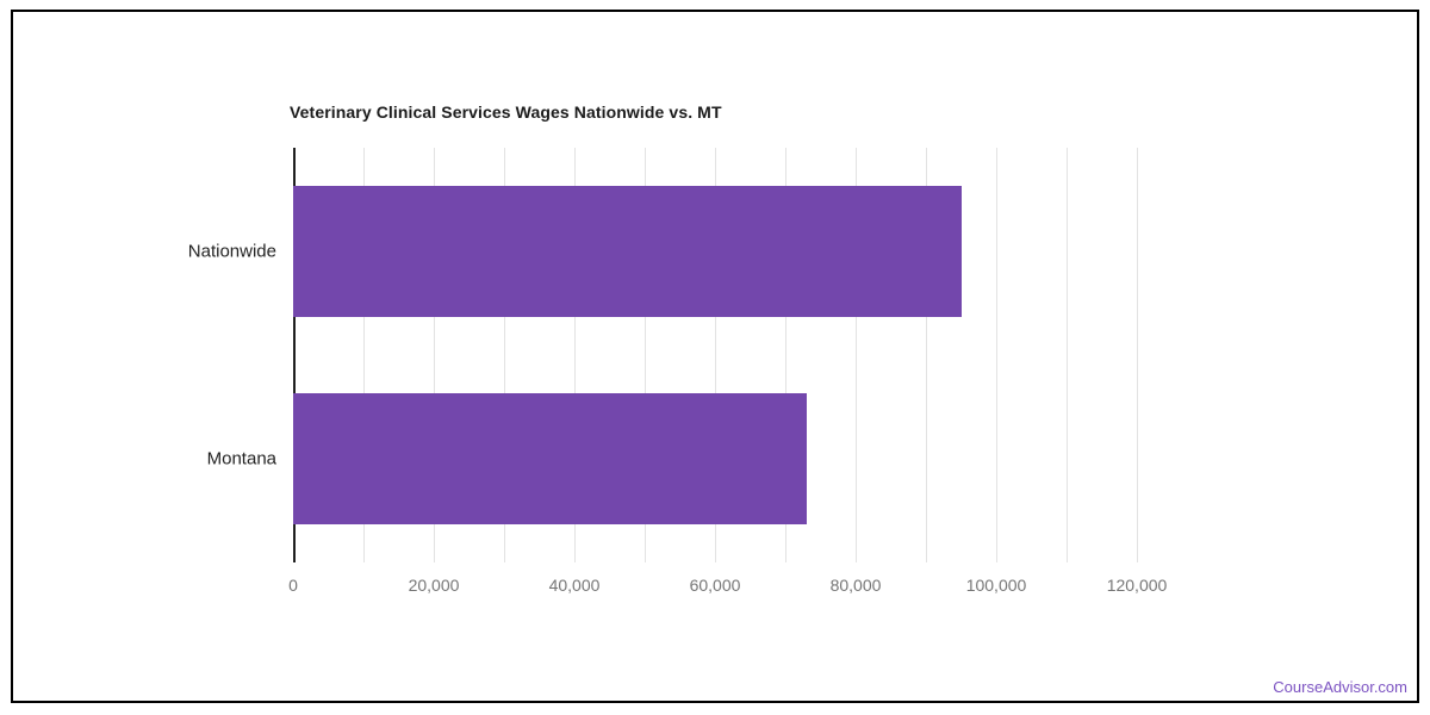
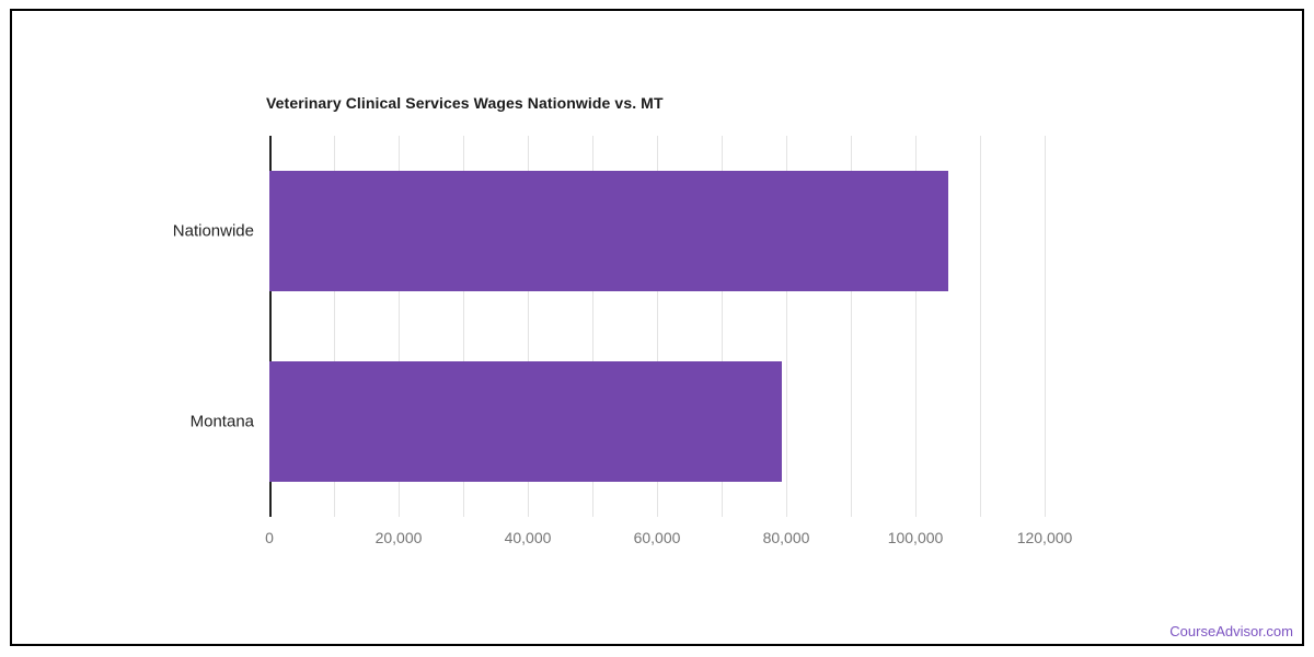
Nationwide: 95000 -> 105000
Montana: 73000 -> 79000
